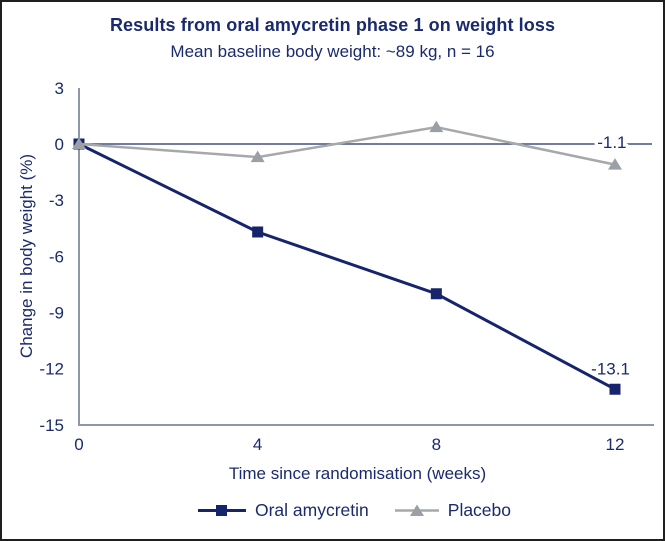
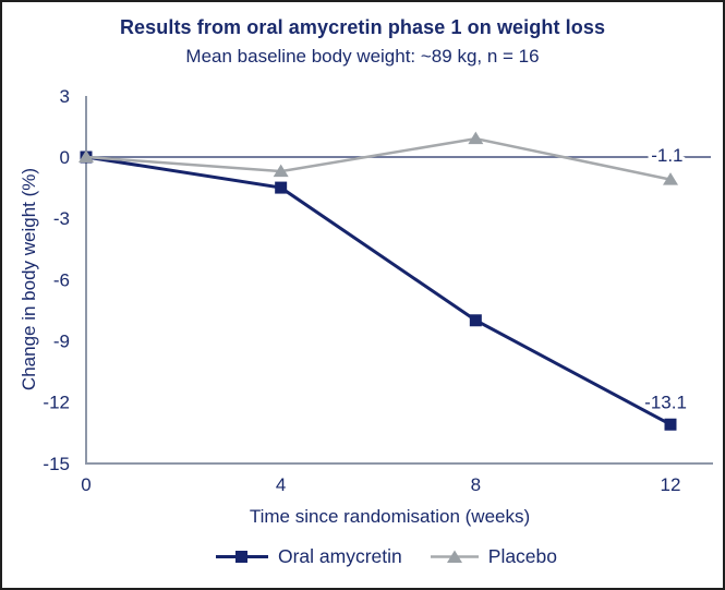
Oral amycretin/4: -4.7 -> -1.5
